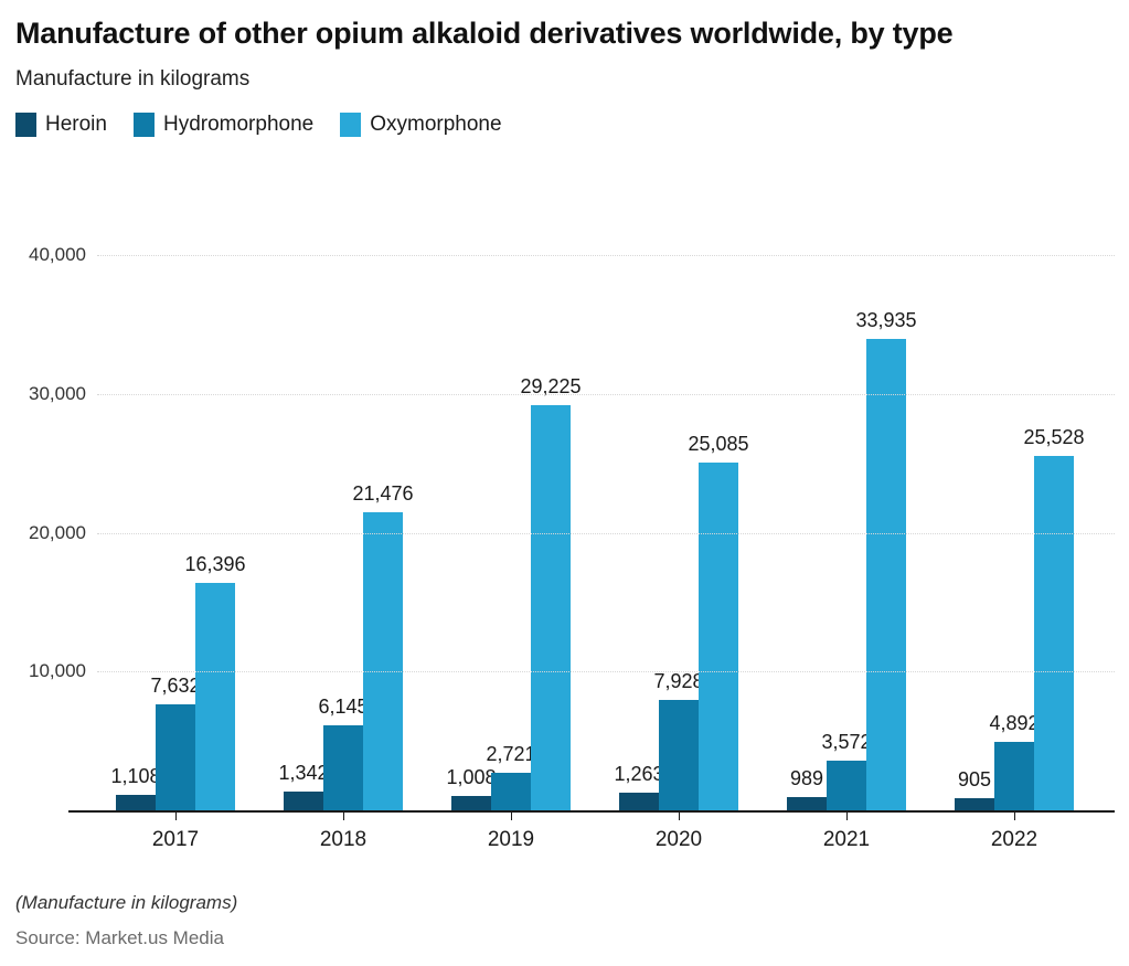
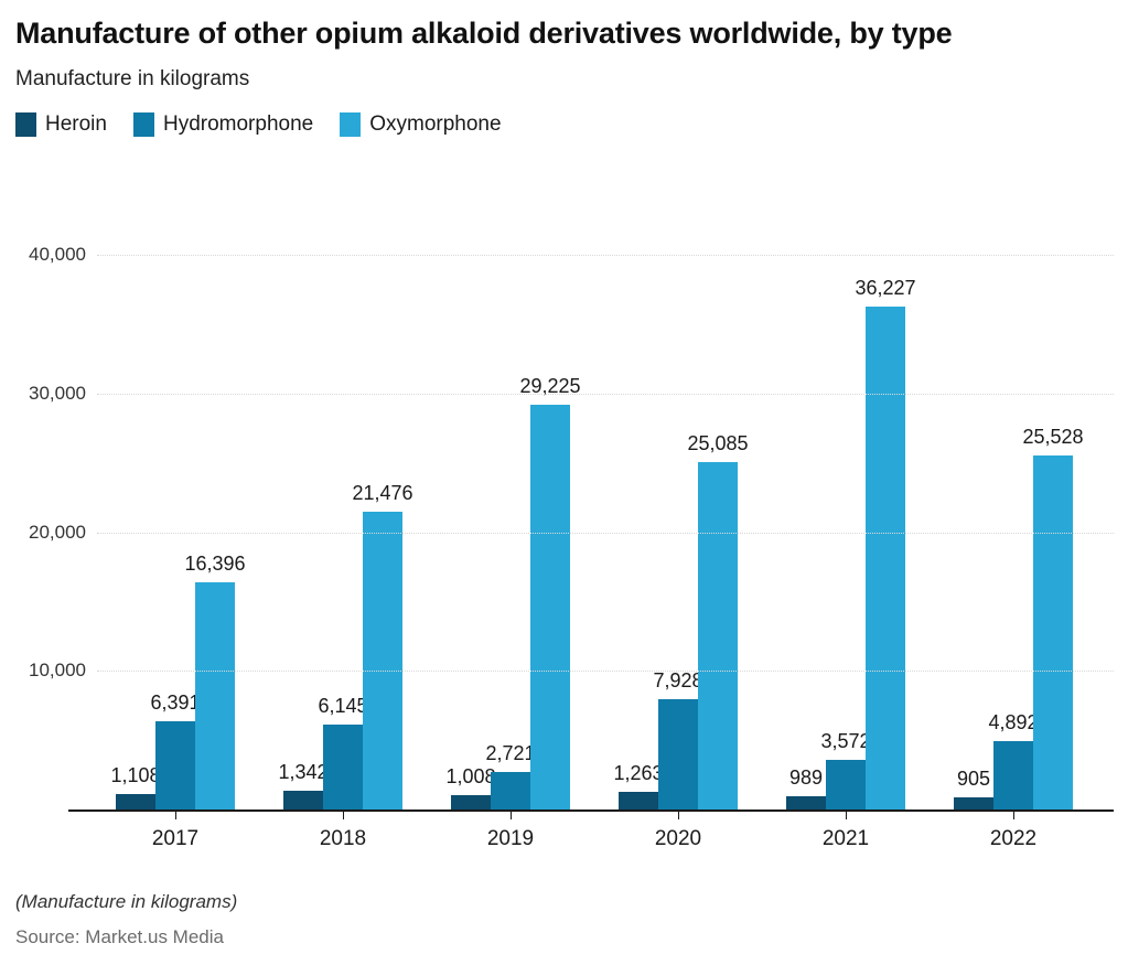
Hydromorphone/2017: 7,632 -> 6,391
Oxymorphone/2021: 33,935 -> 36,227
